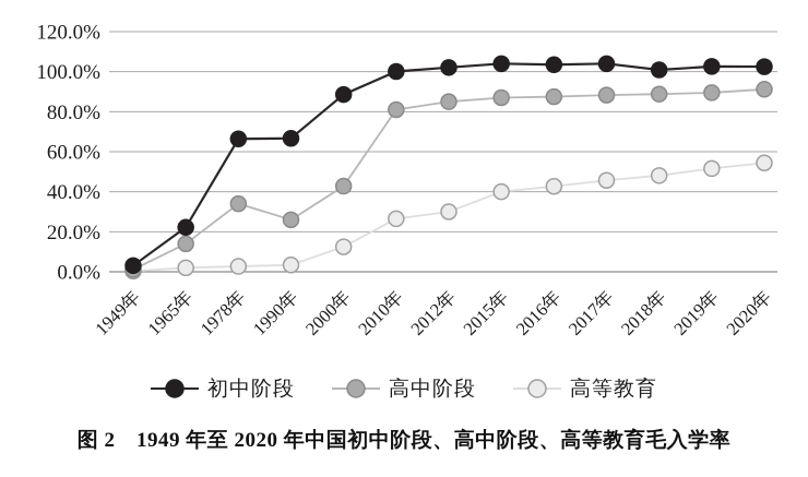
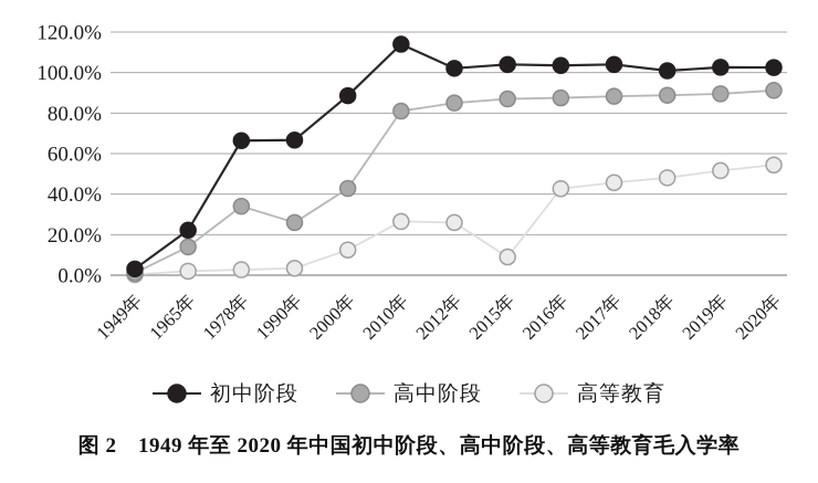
初中阶段/2010年: 100% -> 114%
高等教育/2012年: 30% -> 26%
高等教育/2015年: 40% -> 9%
